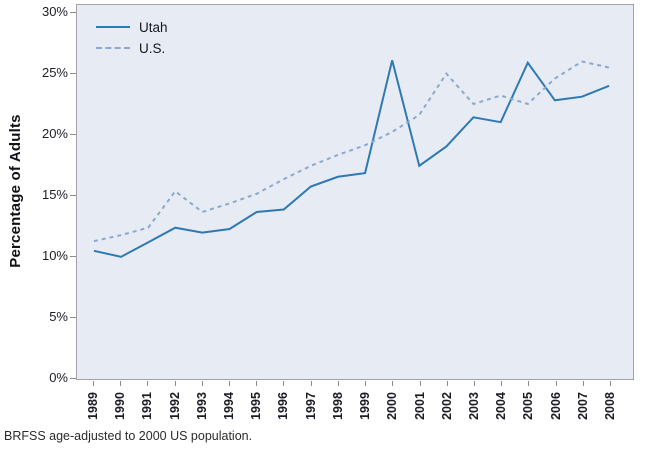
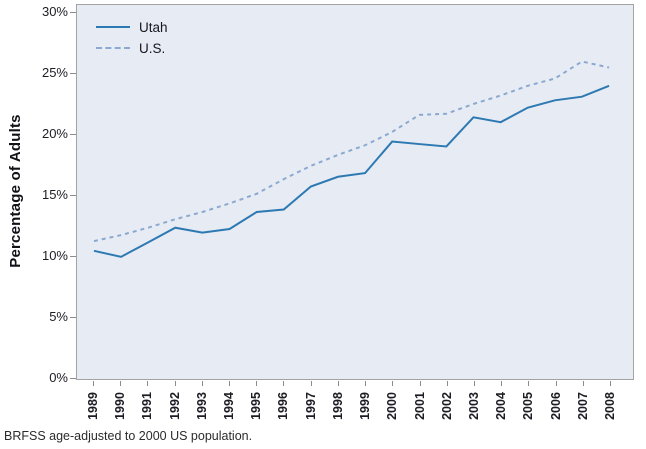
U.S./1992: 15.3% -> 13.0%
Utah/2000: 26.1% -> 19.4%
Utah/2001: 17.4% -> 19.2%
U.S./2002: 25.0% -> 21.7%
Utah/2005: 25.9% -> 22.2%
U.S./2005: 22.5% -> 24.0%
